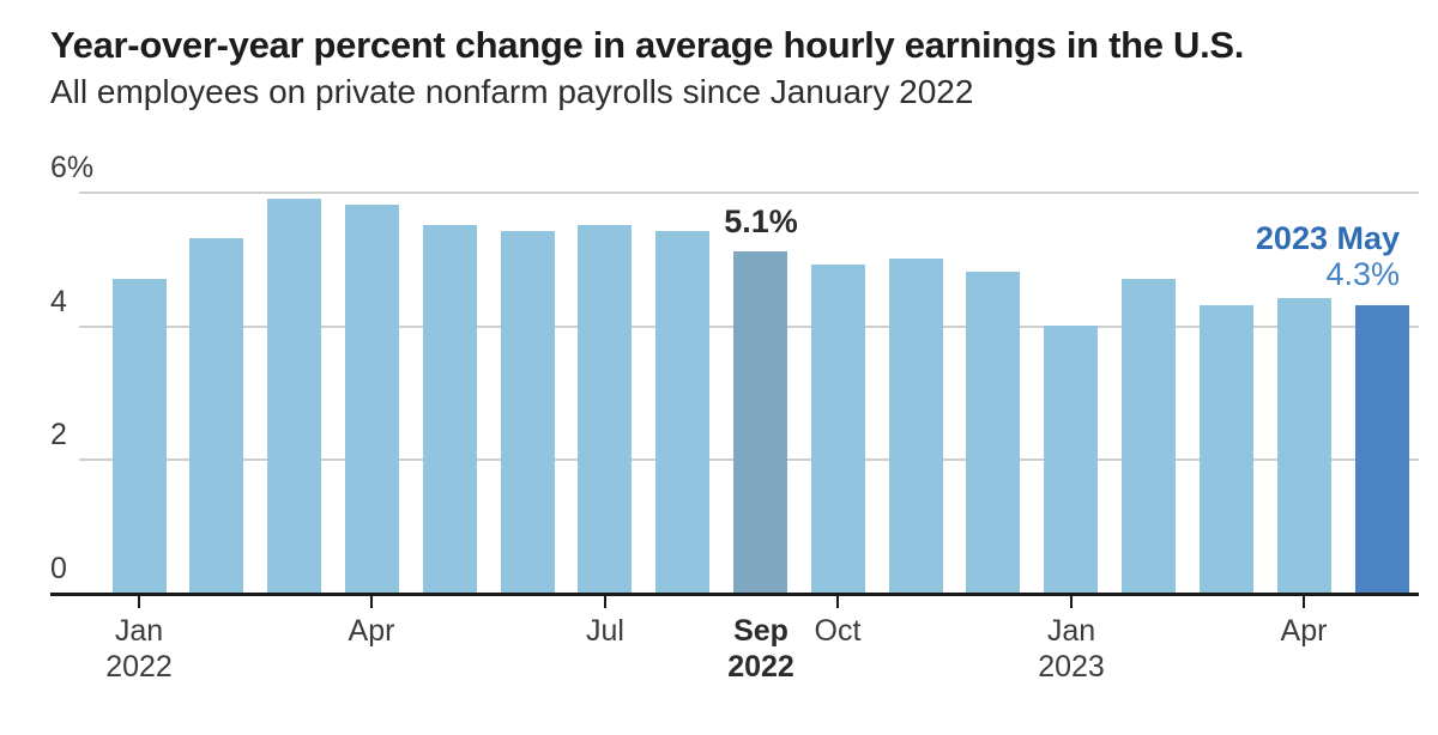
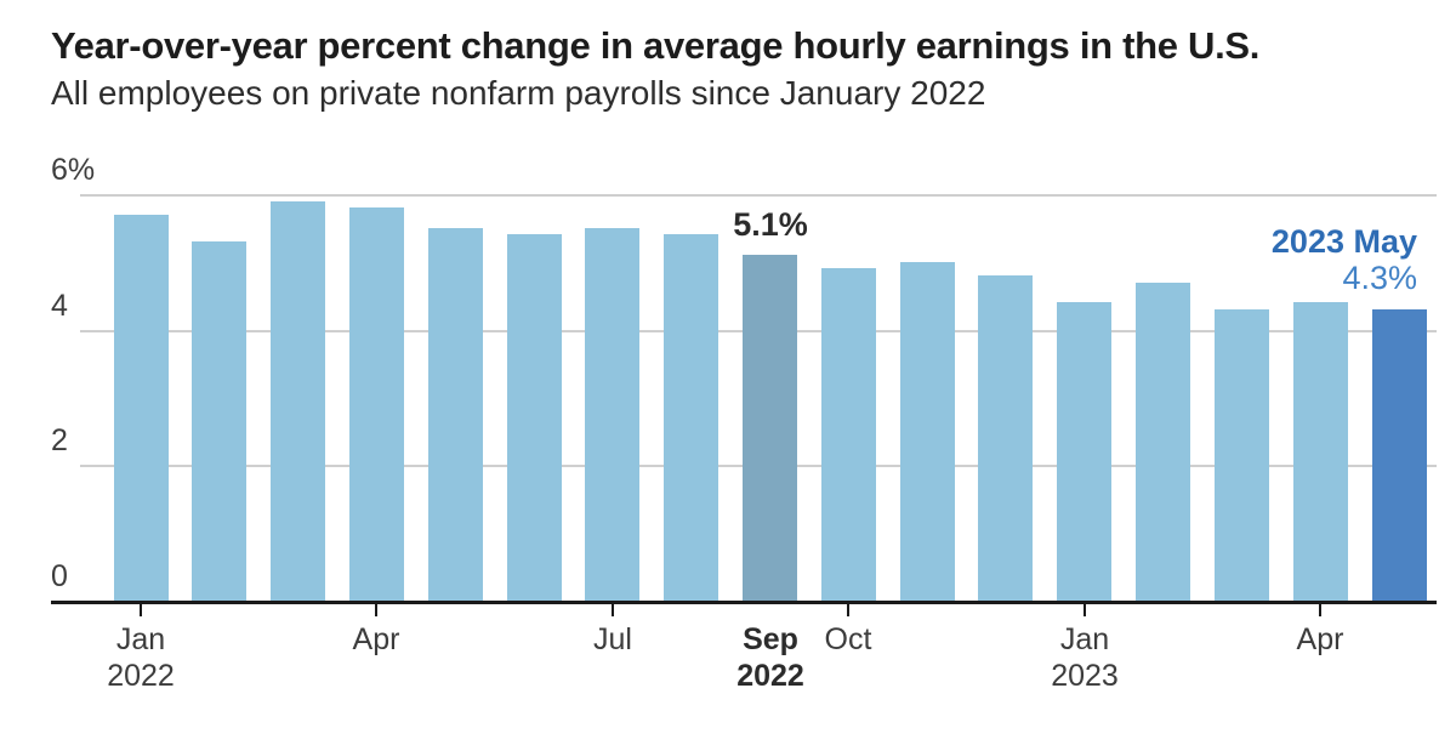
Jan 2022: 4.7% -> 5.7%
Jan 2023: 4.0% -> 4.4%
